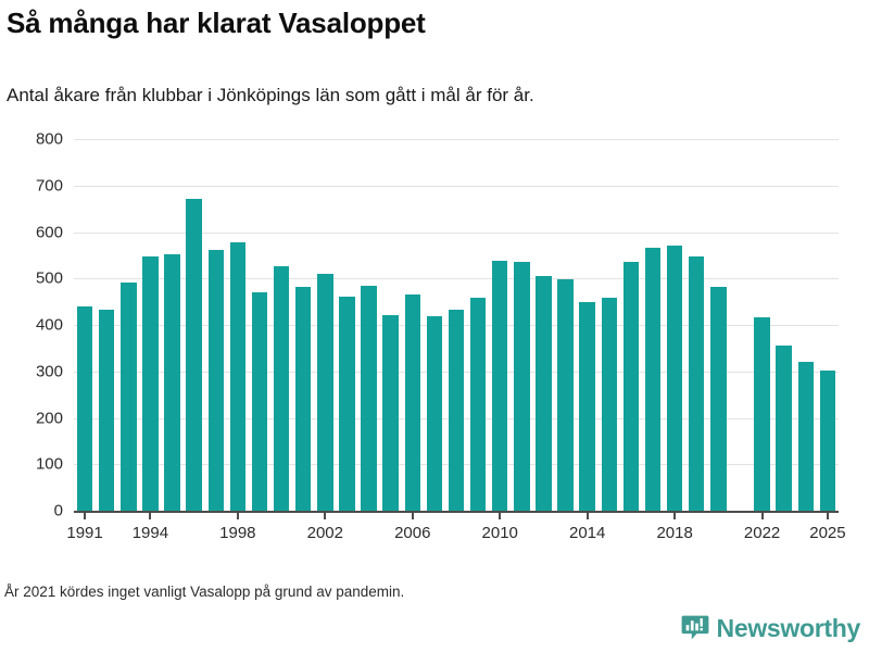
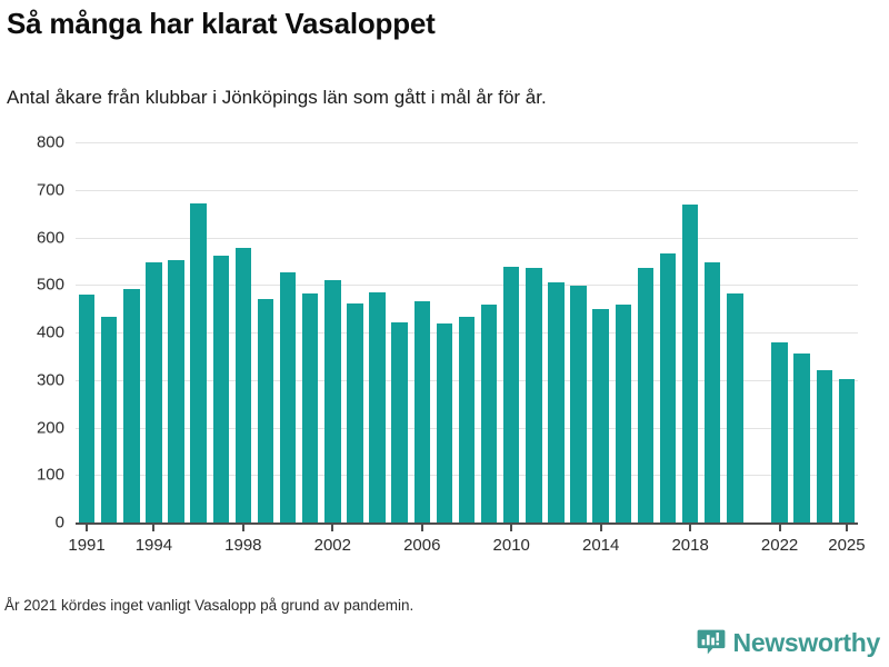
1991: 440 -> 480
2018: 570 -> 670
2022: 420 -> 380
